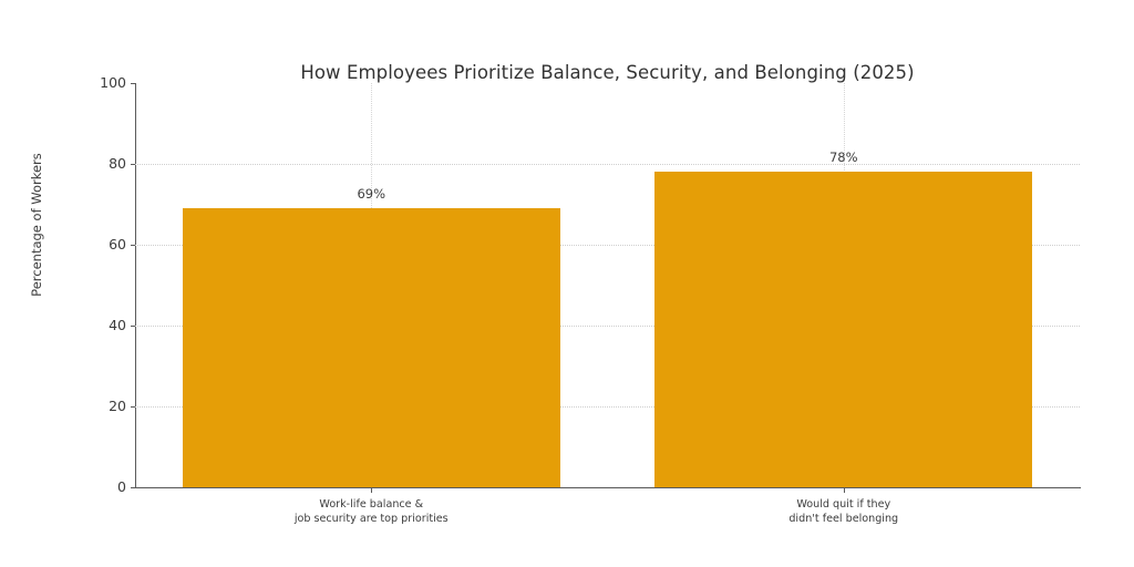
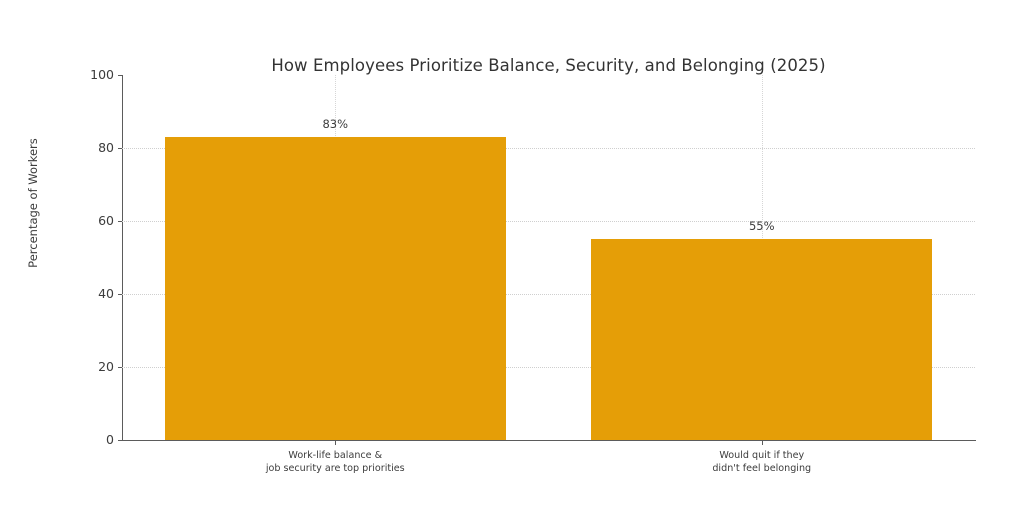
Work-life balance & job security are top priorities: 69% -> 83%
Would quit if they didn't feel belonging: 78% -> 55%
